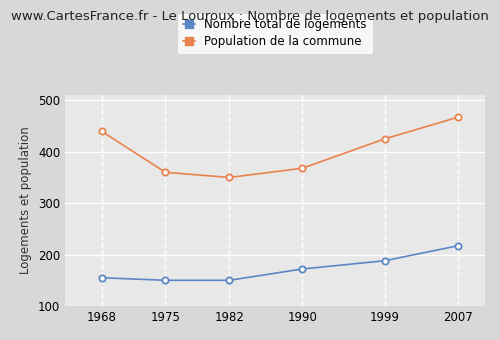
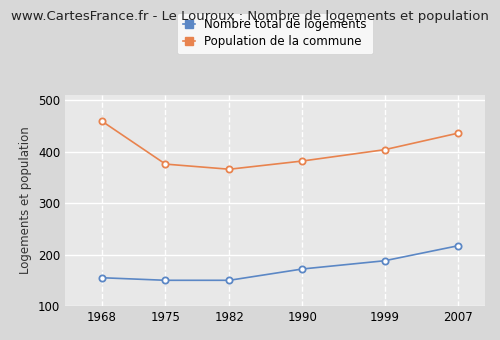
Population de la commune/1968: 440 -> 460
Population de la commune/1975: 360 -> 376
Population de la commune/1982: 350 -> 366
Population de la commune/1990: 368 -> 382
Population de la commune/1999: 425 -> 404
Population de la commune/2007: 467 -> 436
